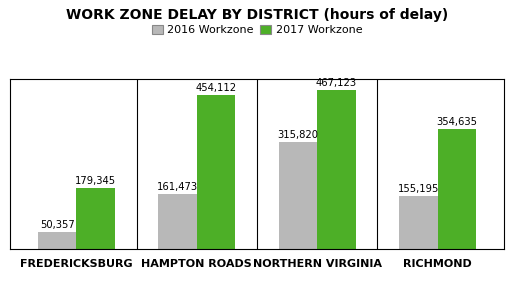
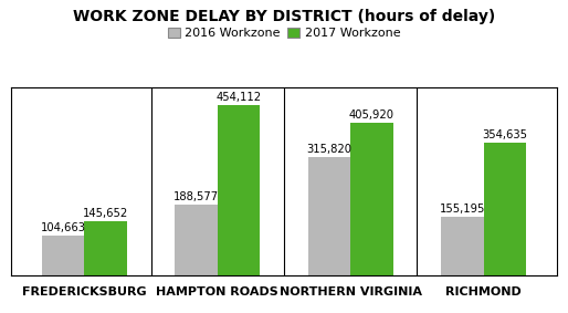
2016 Workzone/FREDERICKSBURG: 50,357 -> 104,663
2017 Workzone/FREDERICKSBURG: 179,345 -> 145,652
2016 Workzone/HAMPTON ROADS: 161,473 -> 188,577
2017 Workzone/NORTHERN VIRGINIA: 467,123 -> 405,920
